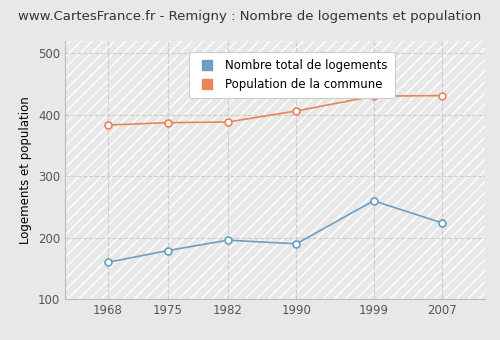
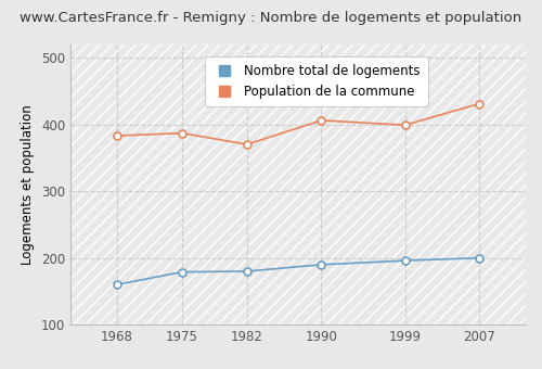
Nombre total de logements/1982: 196 -> 180
Population de la commune/1982: 388 -> 370
Nombre total de logements/1999: 260 -> 196
Population de la commune/1999: 430 -> 399
Nombre total de logements/2007: 224 -> 200
